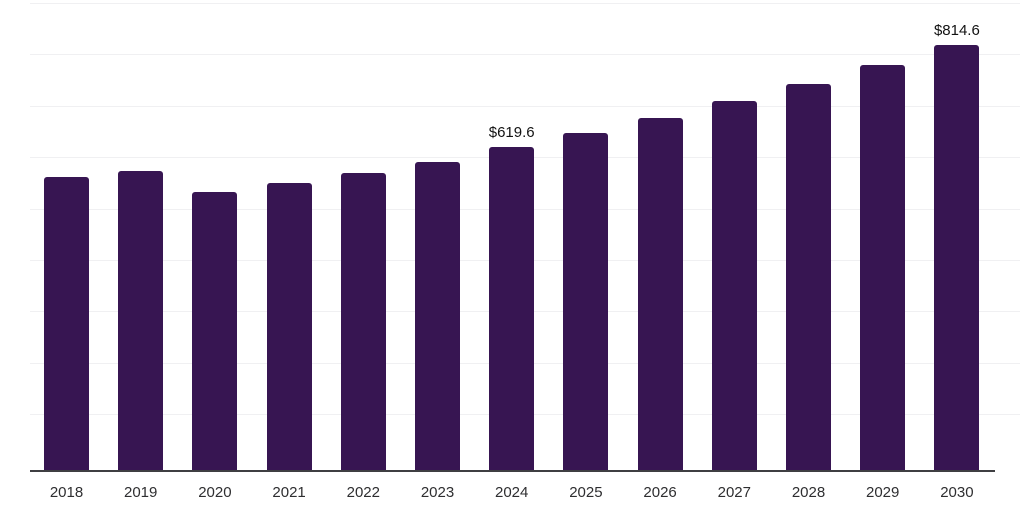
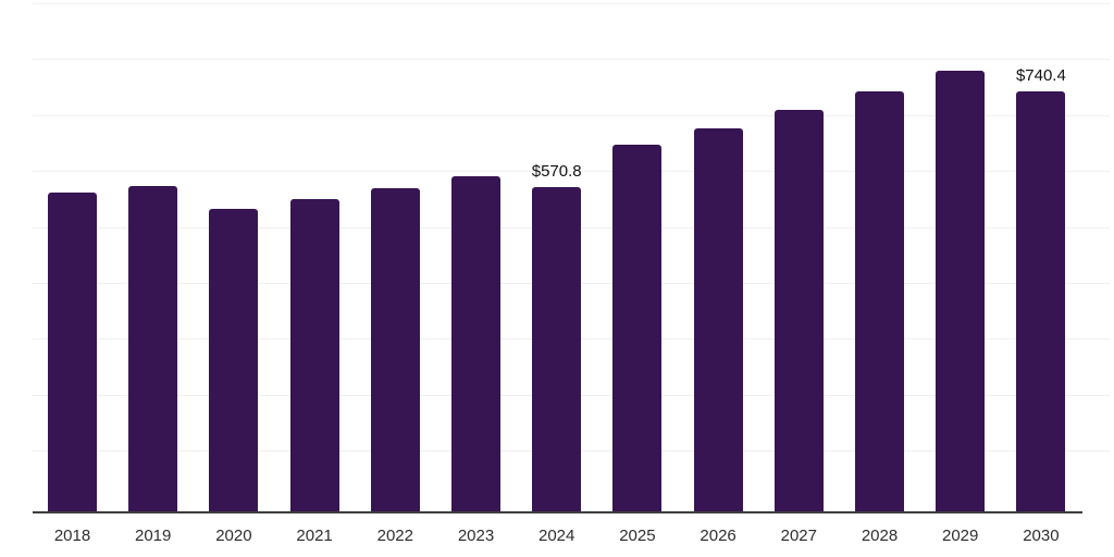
2024: $619.6 -> $570.8
2030: $814.6 -> $740.4
